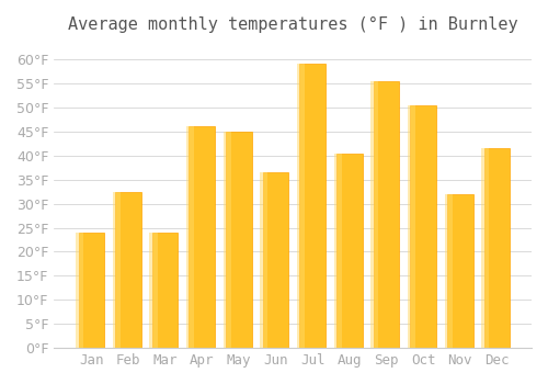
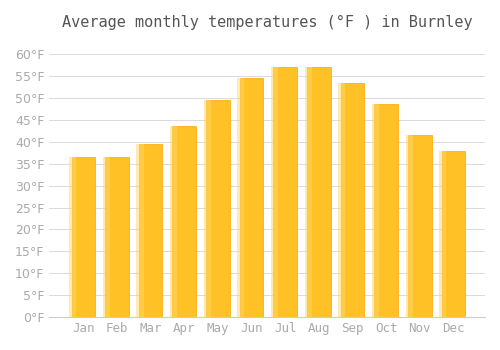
Jan: 24.0°F -> 36.5°F
Feb: 32.5°F -> 36.5°F
Mar: 24.0°F -> 39.5°F
Apr: 46.0°F -> 43.5°F
May: 45.0°F -> 49.5°F
Jun: 36.5°F -> 54.5°F
Jul: 59.0°F -> 57.0°F
Aug: 40.5°F -> 57.0°F
Sep: 55.5°F -> 53.5°F
Oct: 50.5°F -> 48.5°F
Nov: 32.0°F -> 41.5°F
Dec: 41.5°F -> 38.0°F
